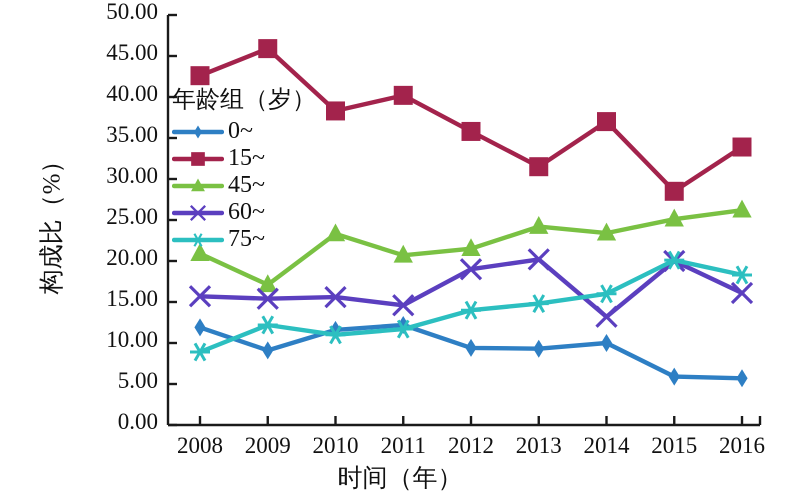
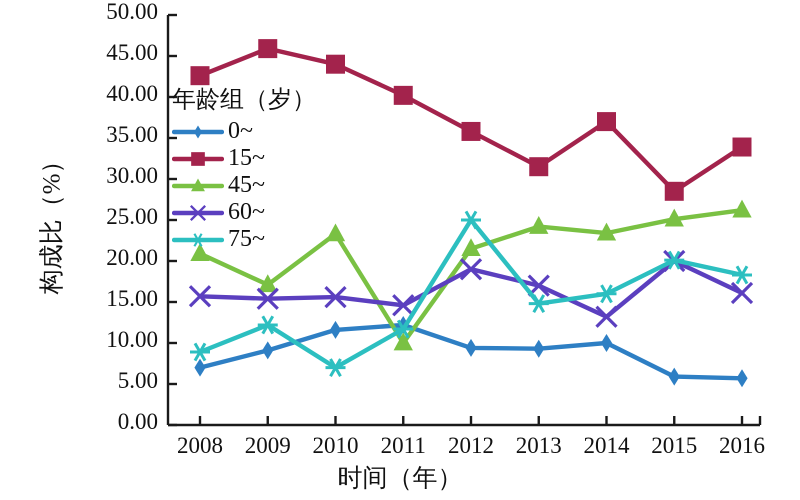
0~/2008: 12 -> 7
15~/2010: 38 -> 44
75~/2010: 11 -> 7
45~/2011: 21 -> 10
75~/2012: 14 -> 25
60~/2013: 20 -> 17
